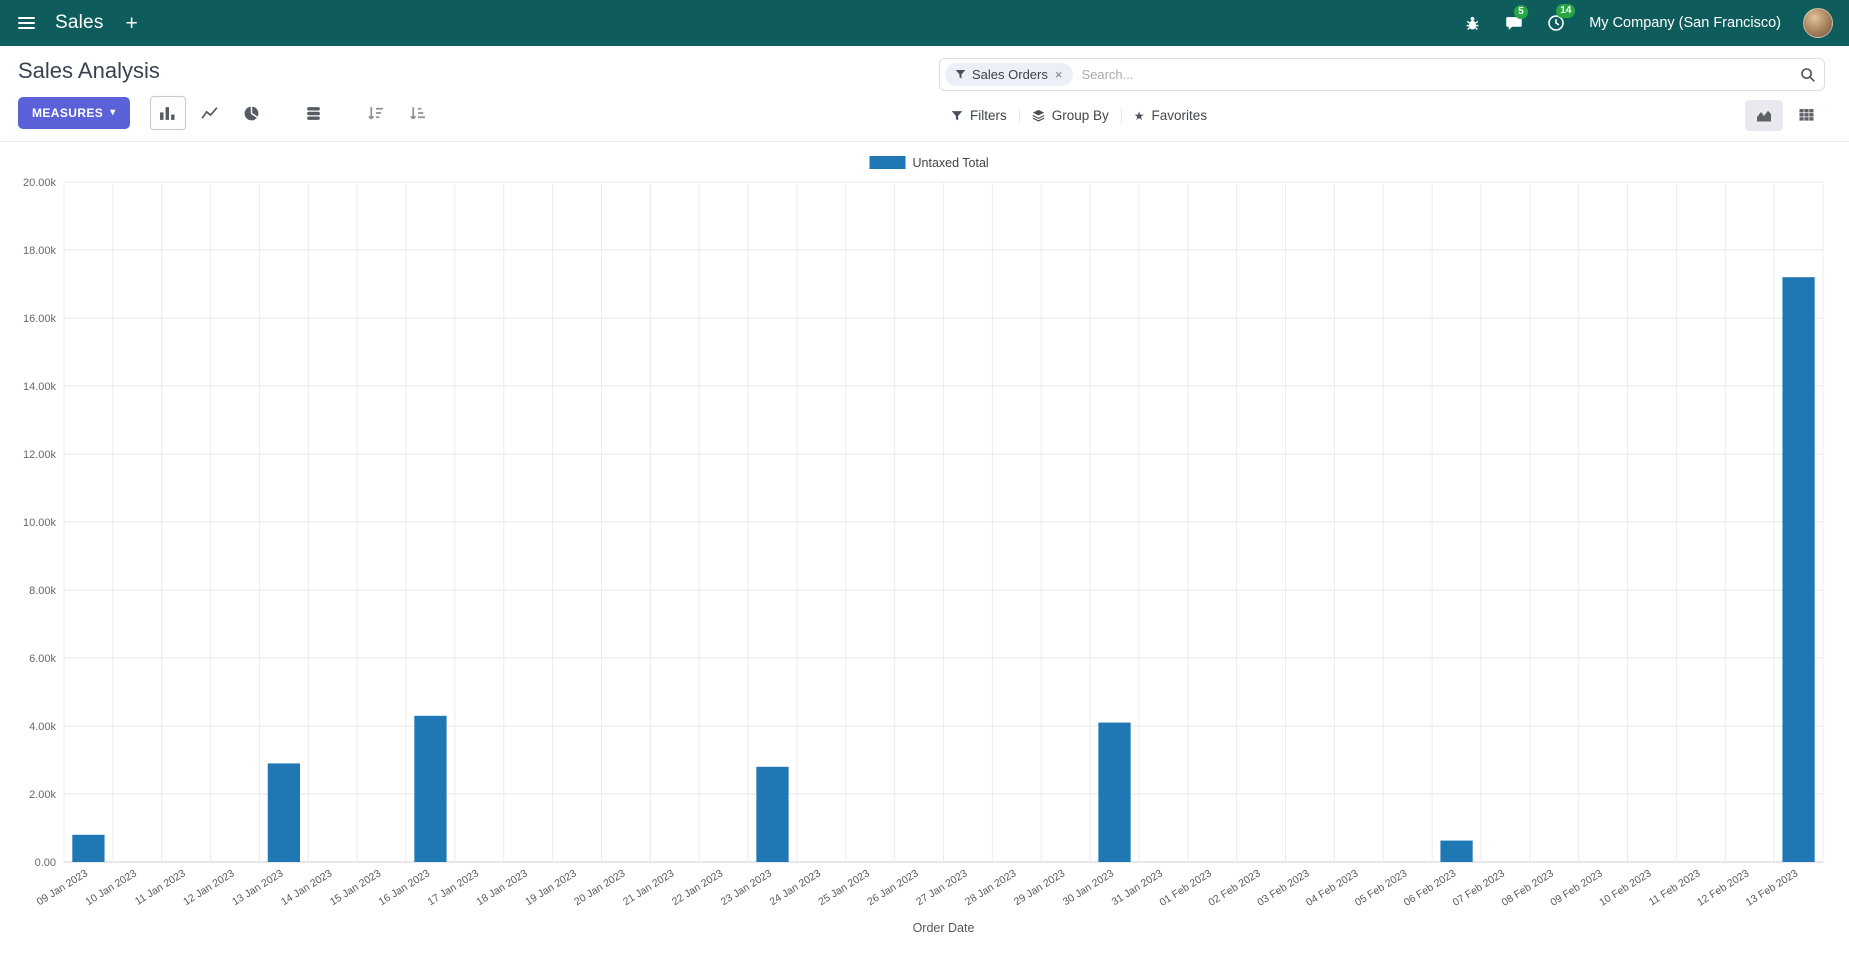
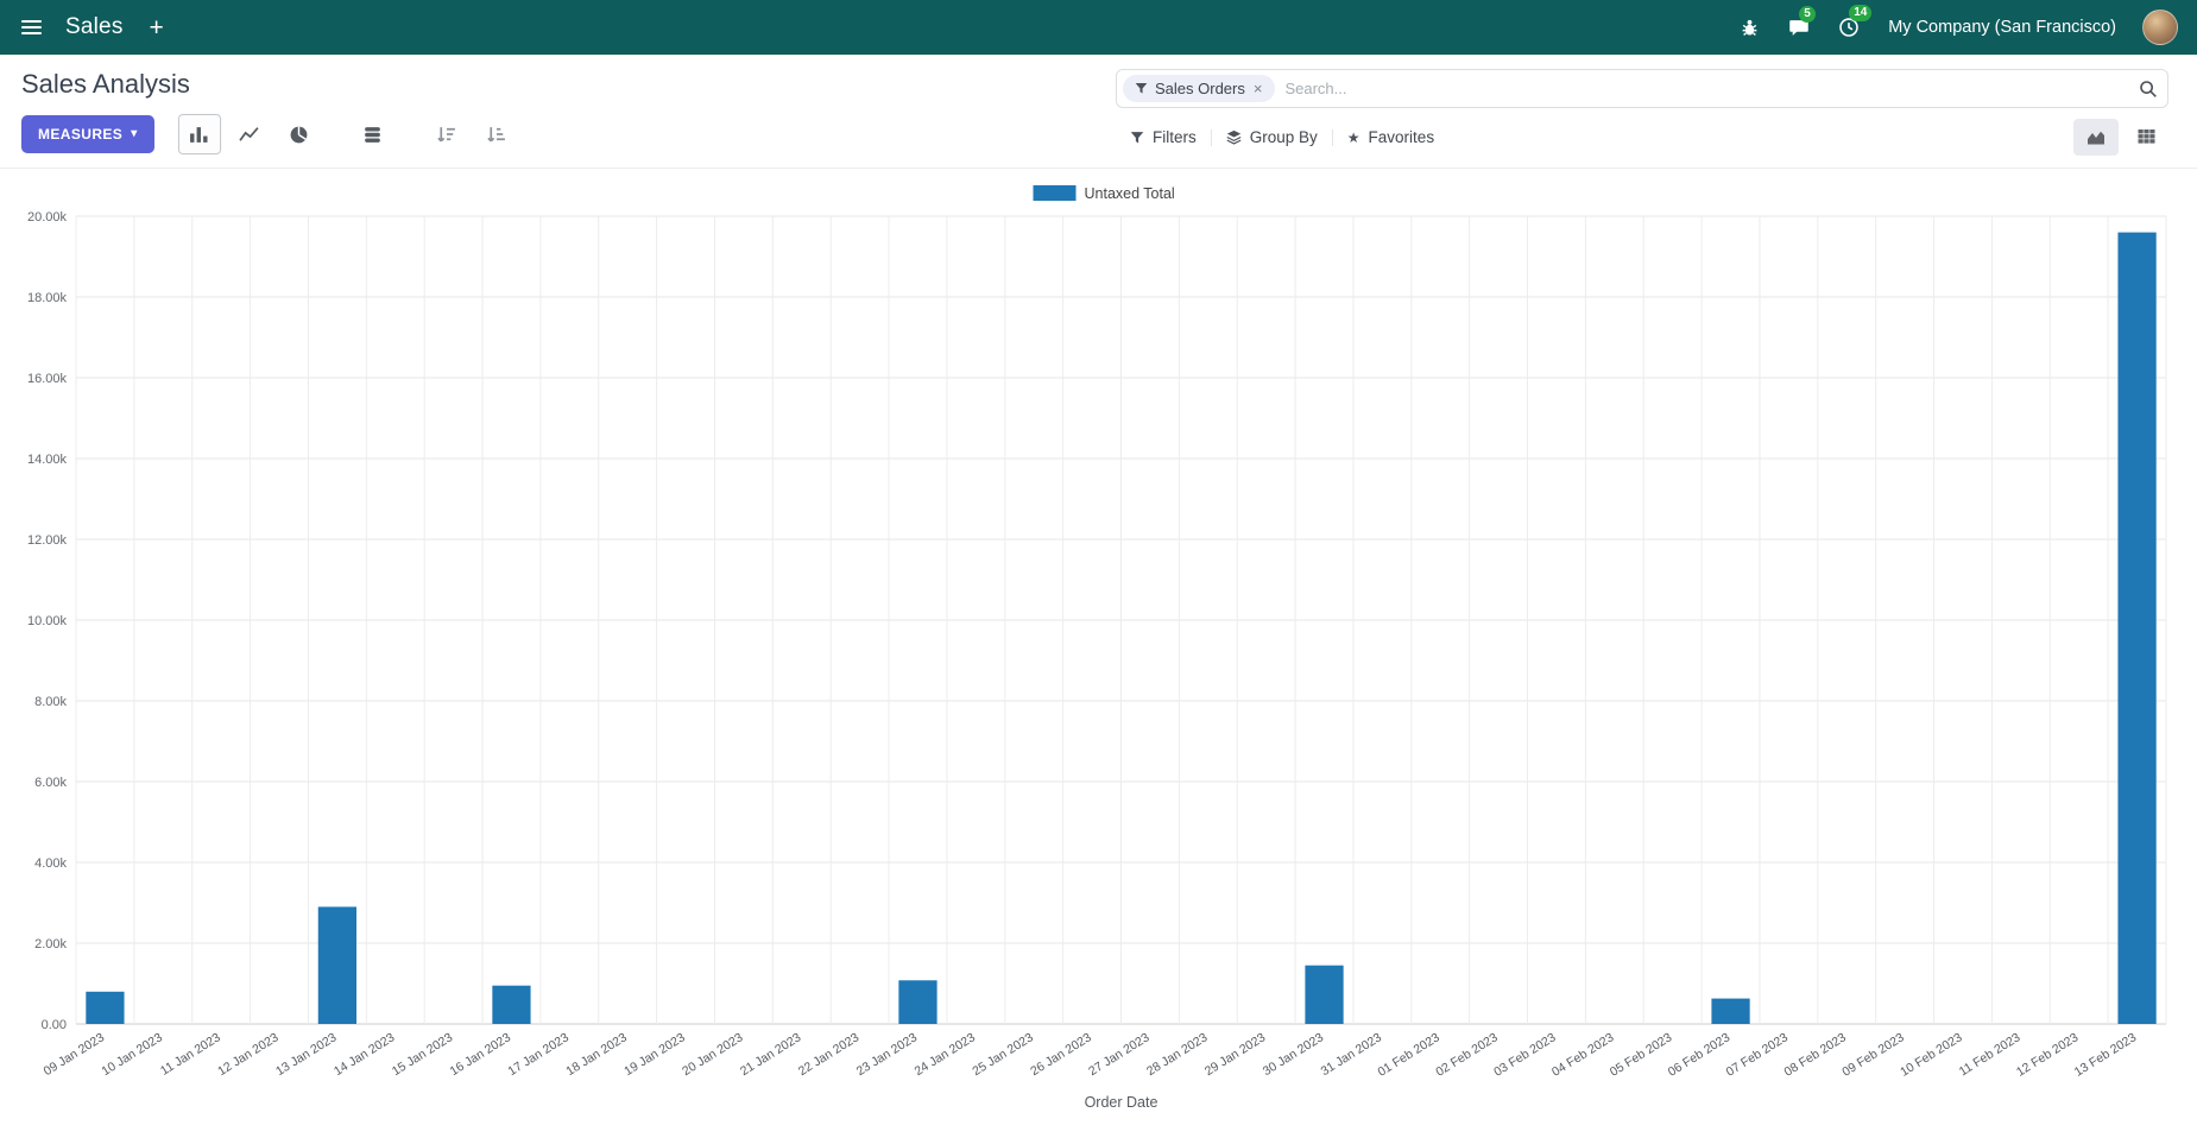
16 Jan 2023: 4.3k -> 1.0k
23 Jan 2023: 2.8k -> 1.1k
30 Jan 2023: 4.1k -> 1.4k
13 Feb 2023: 17.2k -> 19.6k
